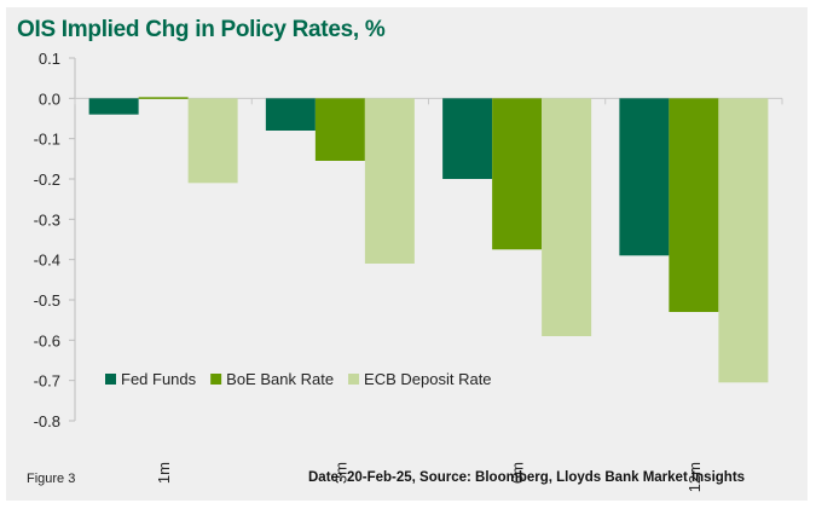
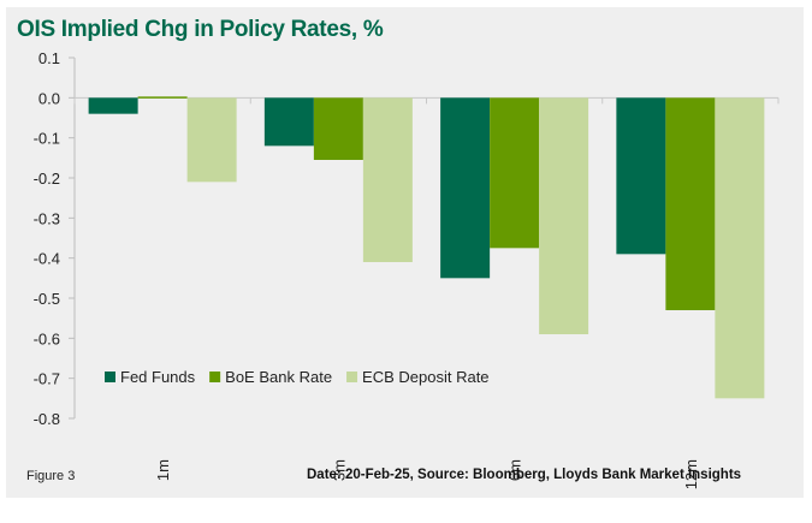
Fed Funds/3m: -0.08 -> -0.12
Fed Funds/6m: -0.20 -> -0.45
ECB Deposit Rate/12m: -0.70 -> -0.75
